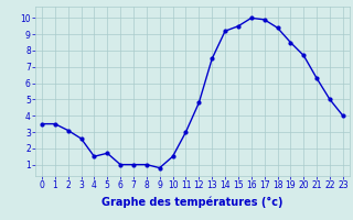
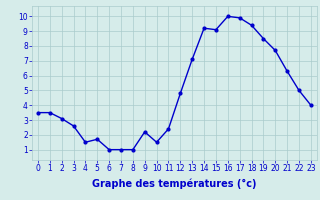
9: 0.8 -> 2.2
11: 3.0 -> 2.4
13: 7.5 -> 7.1
15: 9.5 -> 9.1
